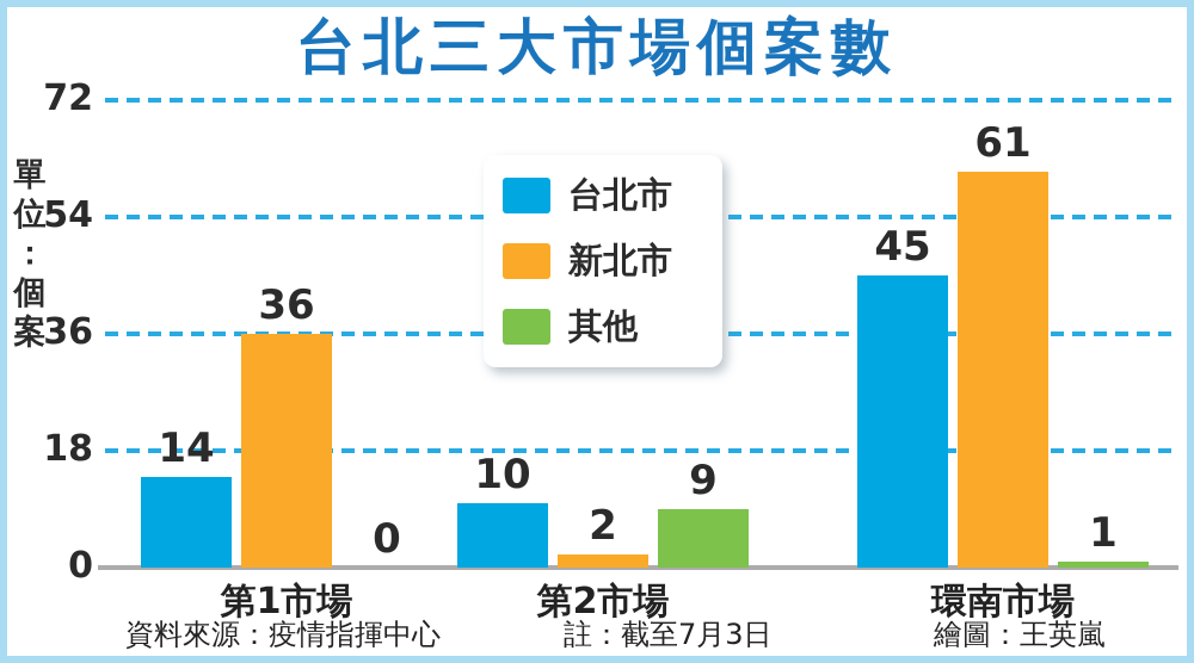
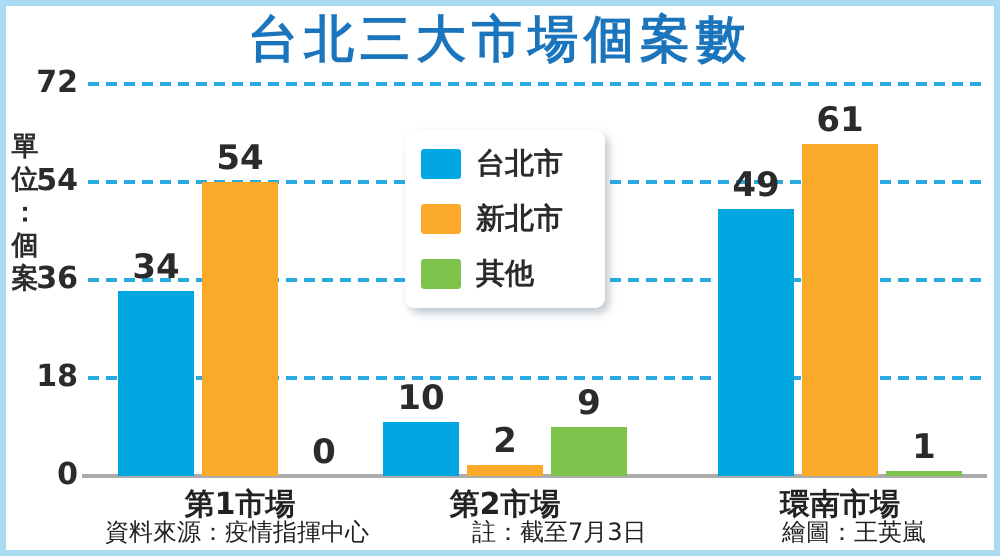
台北市/第1市場: 14 -> 34
新北市/第1市場: 36 -> 54
台北市/環南市場: 45 -> 49
